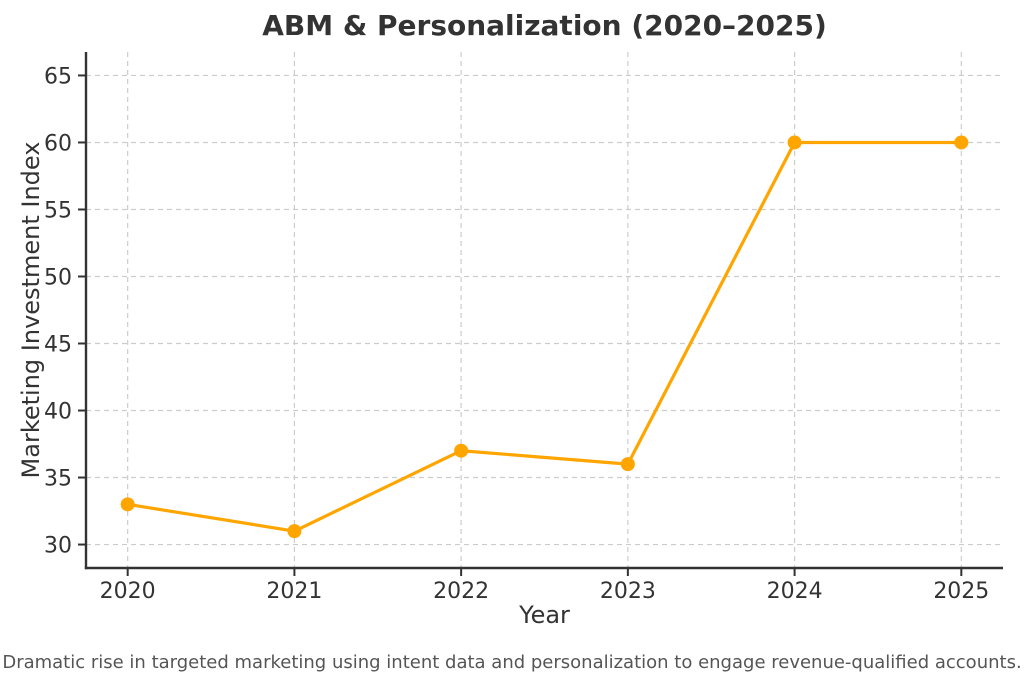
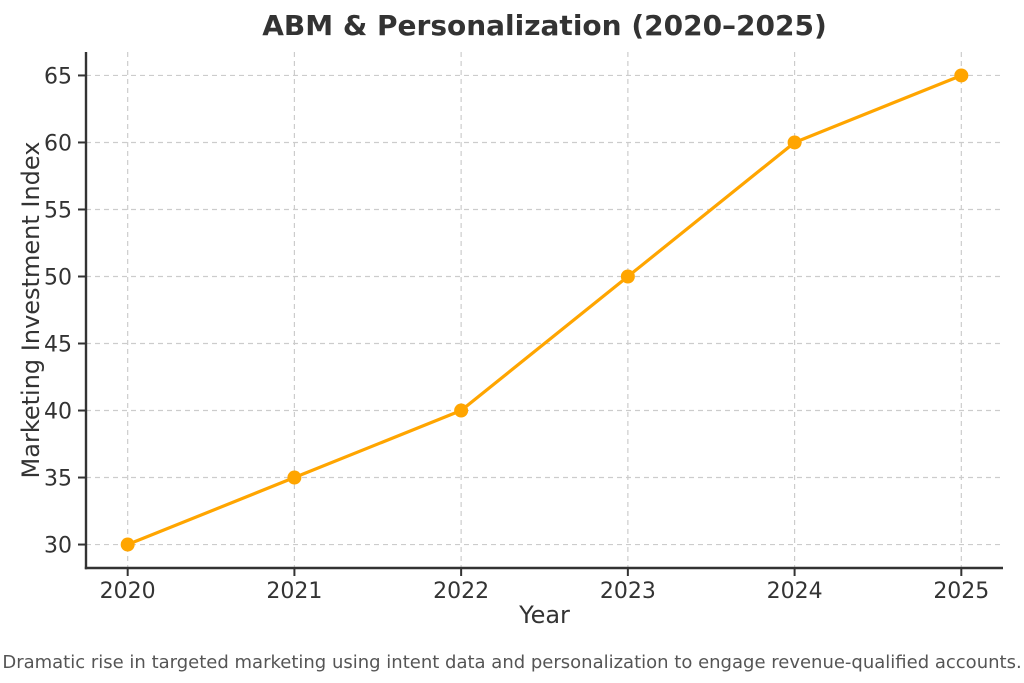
2020: 33 -> 30
2021: 31 -> 35
2022: 37 -> 40
2023: 36 -> 50
2025: 60 -> 65
